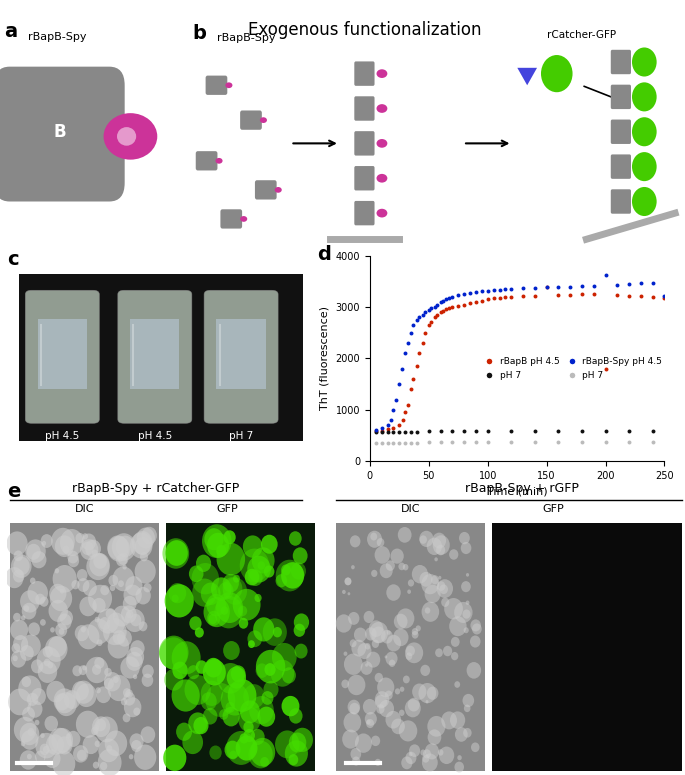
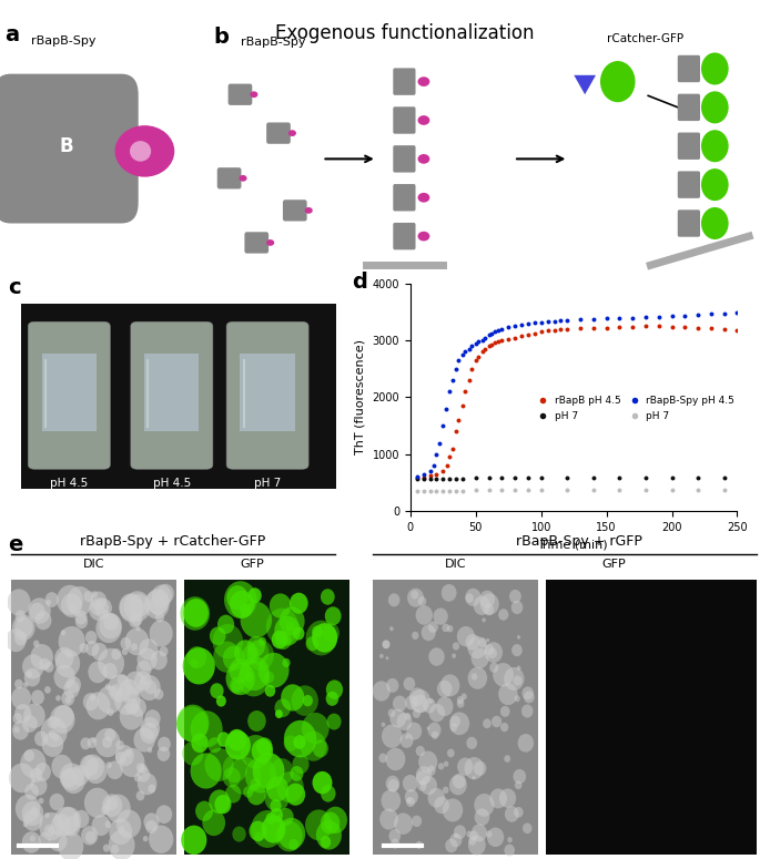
rBapB pH 4.5/150: 3400 -> 3220
rBapB pH 4.5/200: 1800 -> 3240
rBapB-Spy pH 4.5/200: 3620 -> 3430
rBapB-Spy pH 4.5/250: 3220 -> 3480
